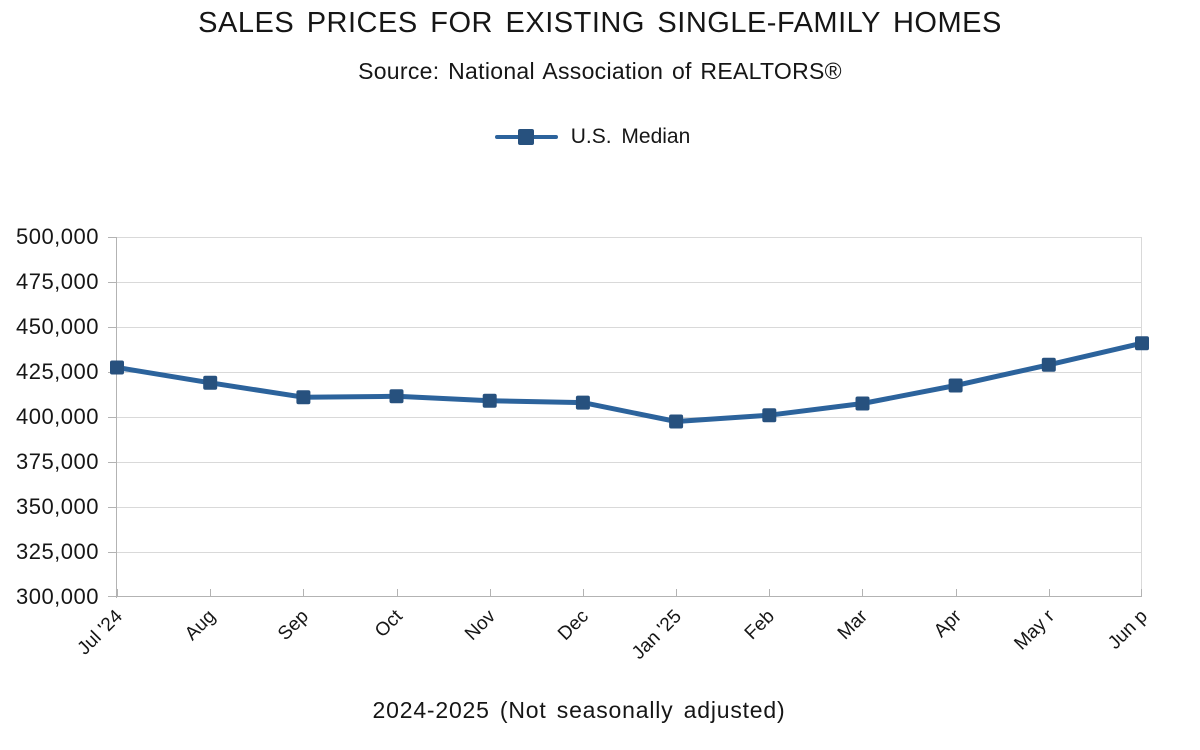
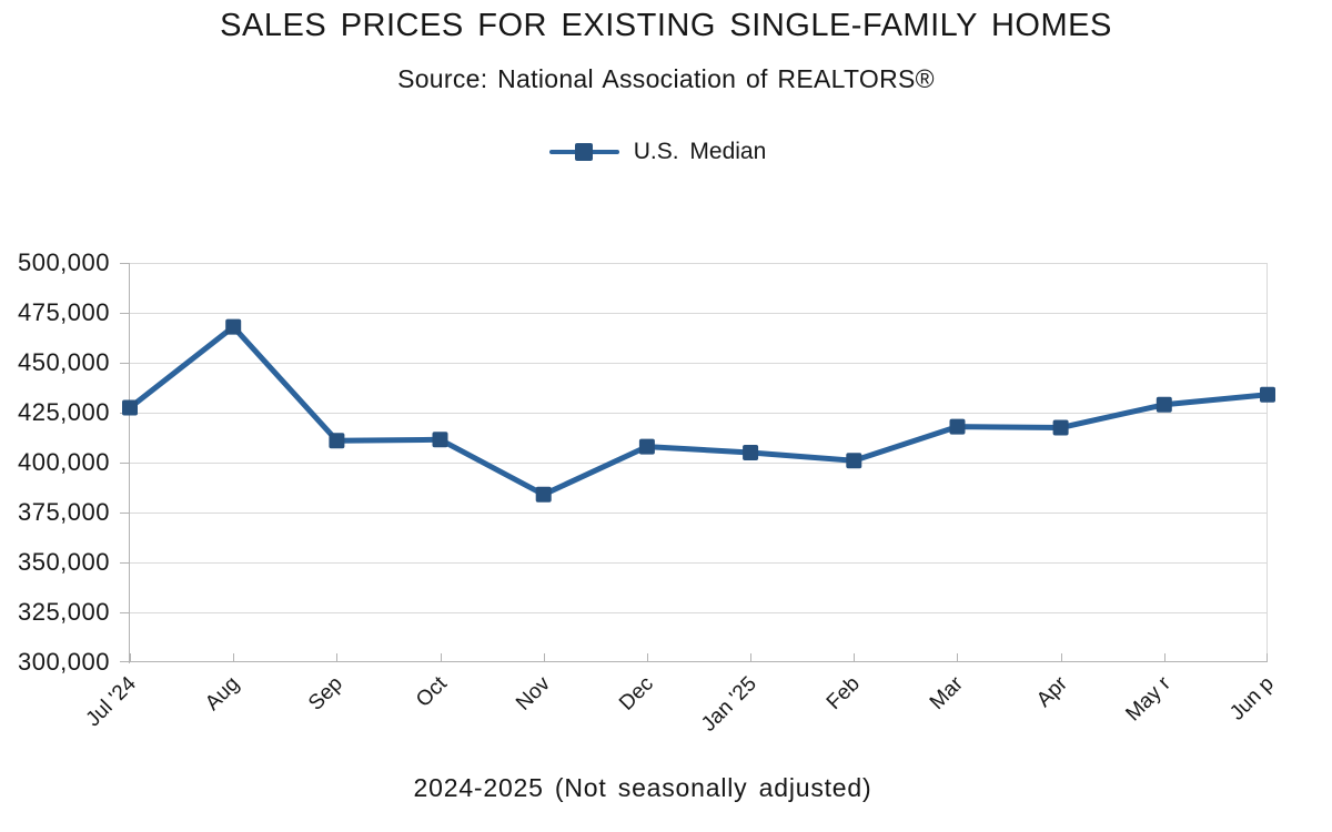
Aug: 419000 -> 468000
Nov: 409000 -> 384000
Jan '25: 398000 -> 405000
Mar: 408000 -> 418000
Jun p: 441000 -> 434000
